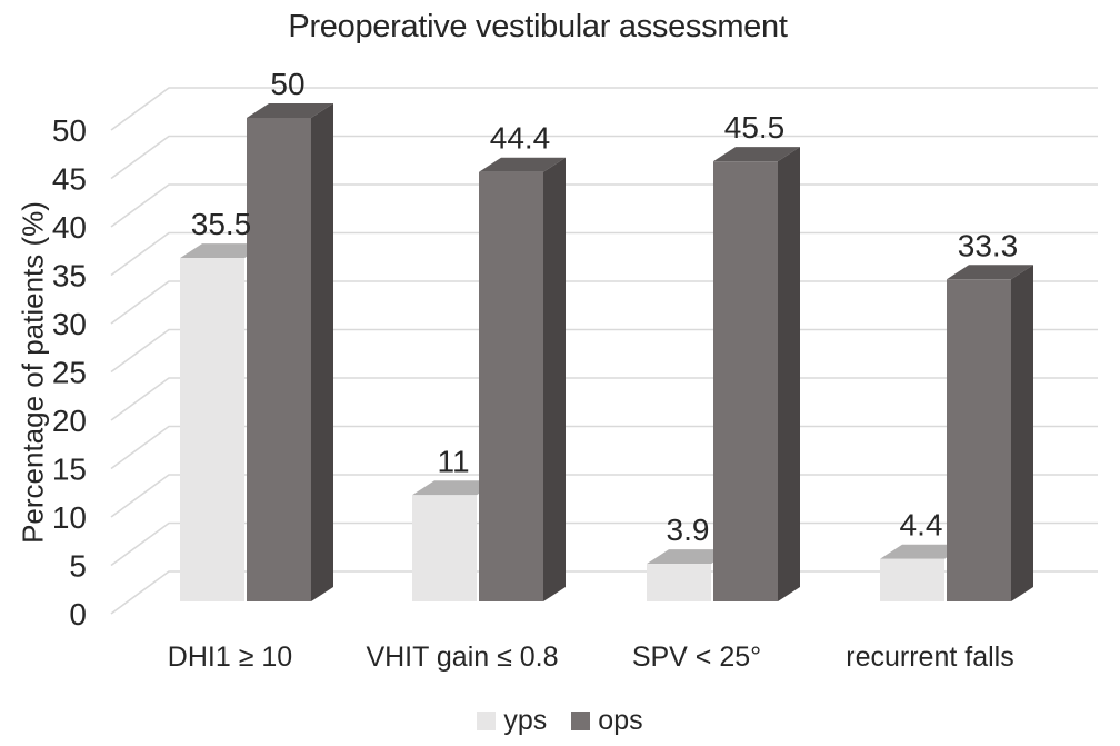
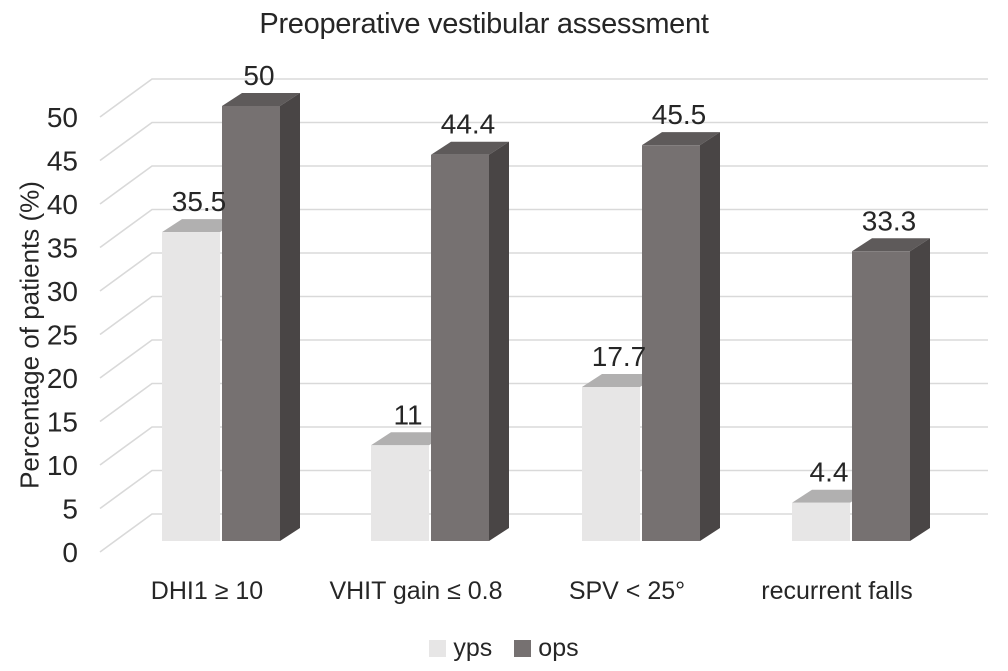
yps/SPV < 25°: 3.9 -> 17.7
